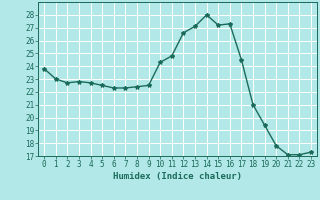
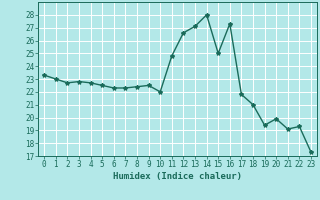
0: 23.8 -> 23.3
10: 24.3 -> 22.0
15: 27.2 -> 25.0
17: 24.5 -> 21.8
20: 17.8 -> 19.9
21: 17.1 -> 19.1
22: 17.1 -> 19.3
